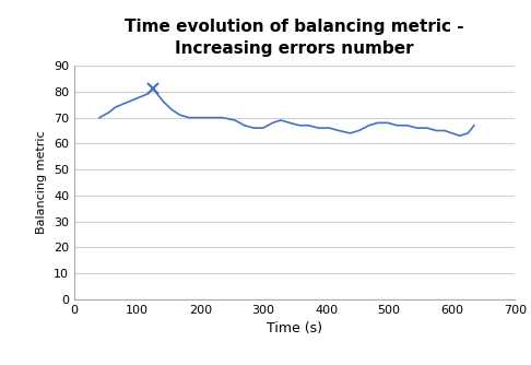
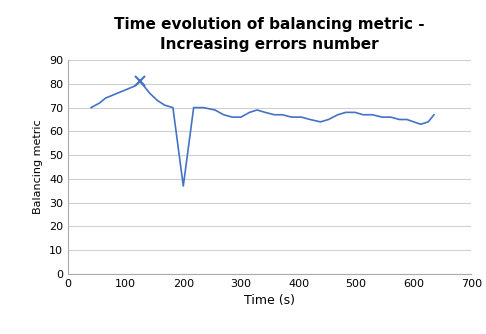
200: 70 -> 37
